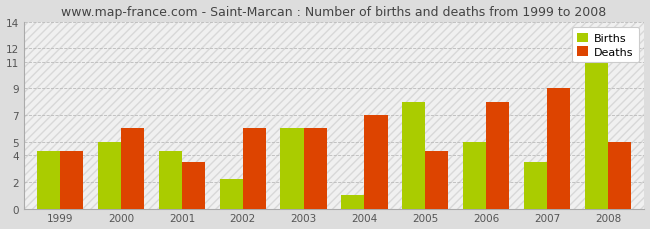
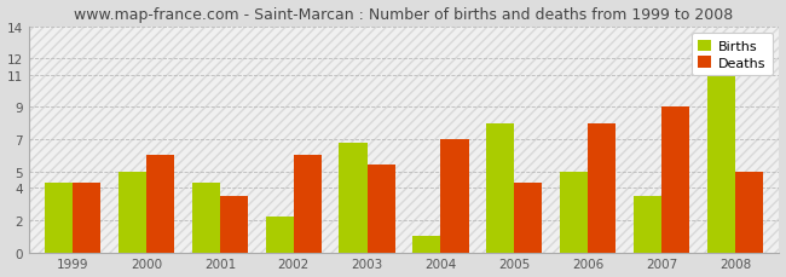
Births/2003: 6.0 -> 6.8
Deaths/2003: 6.0 -> 5.4
